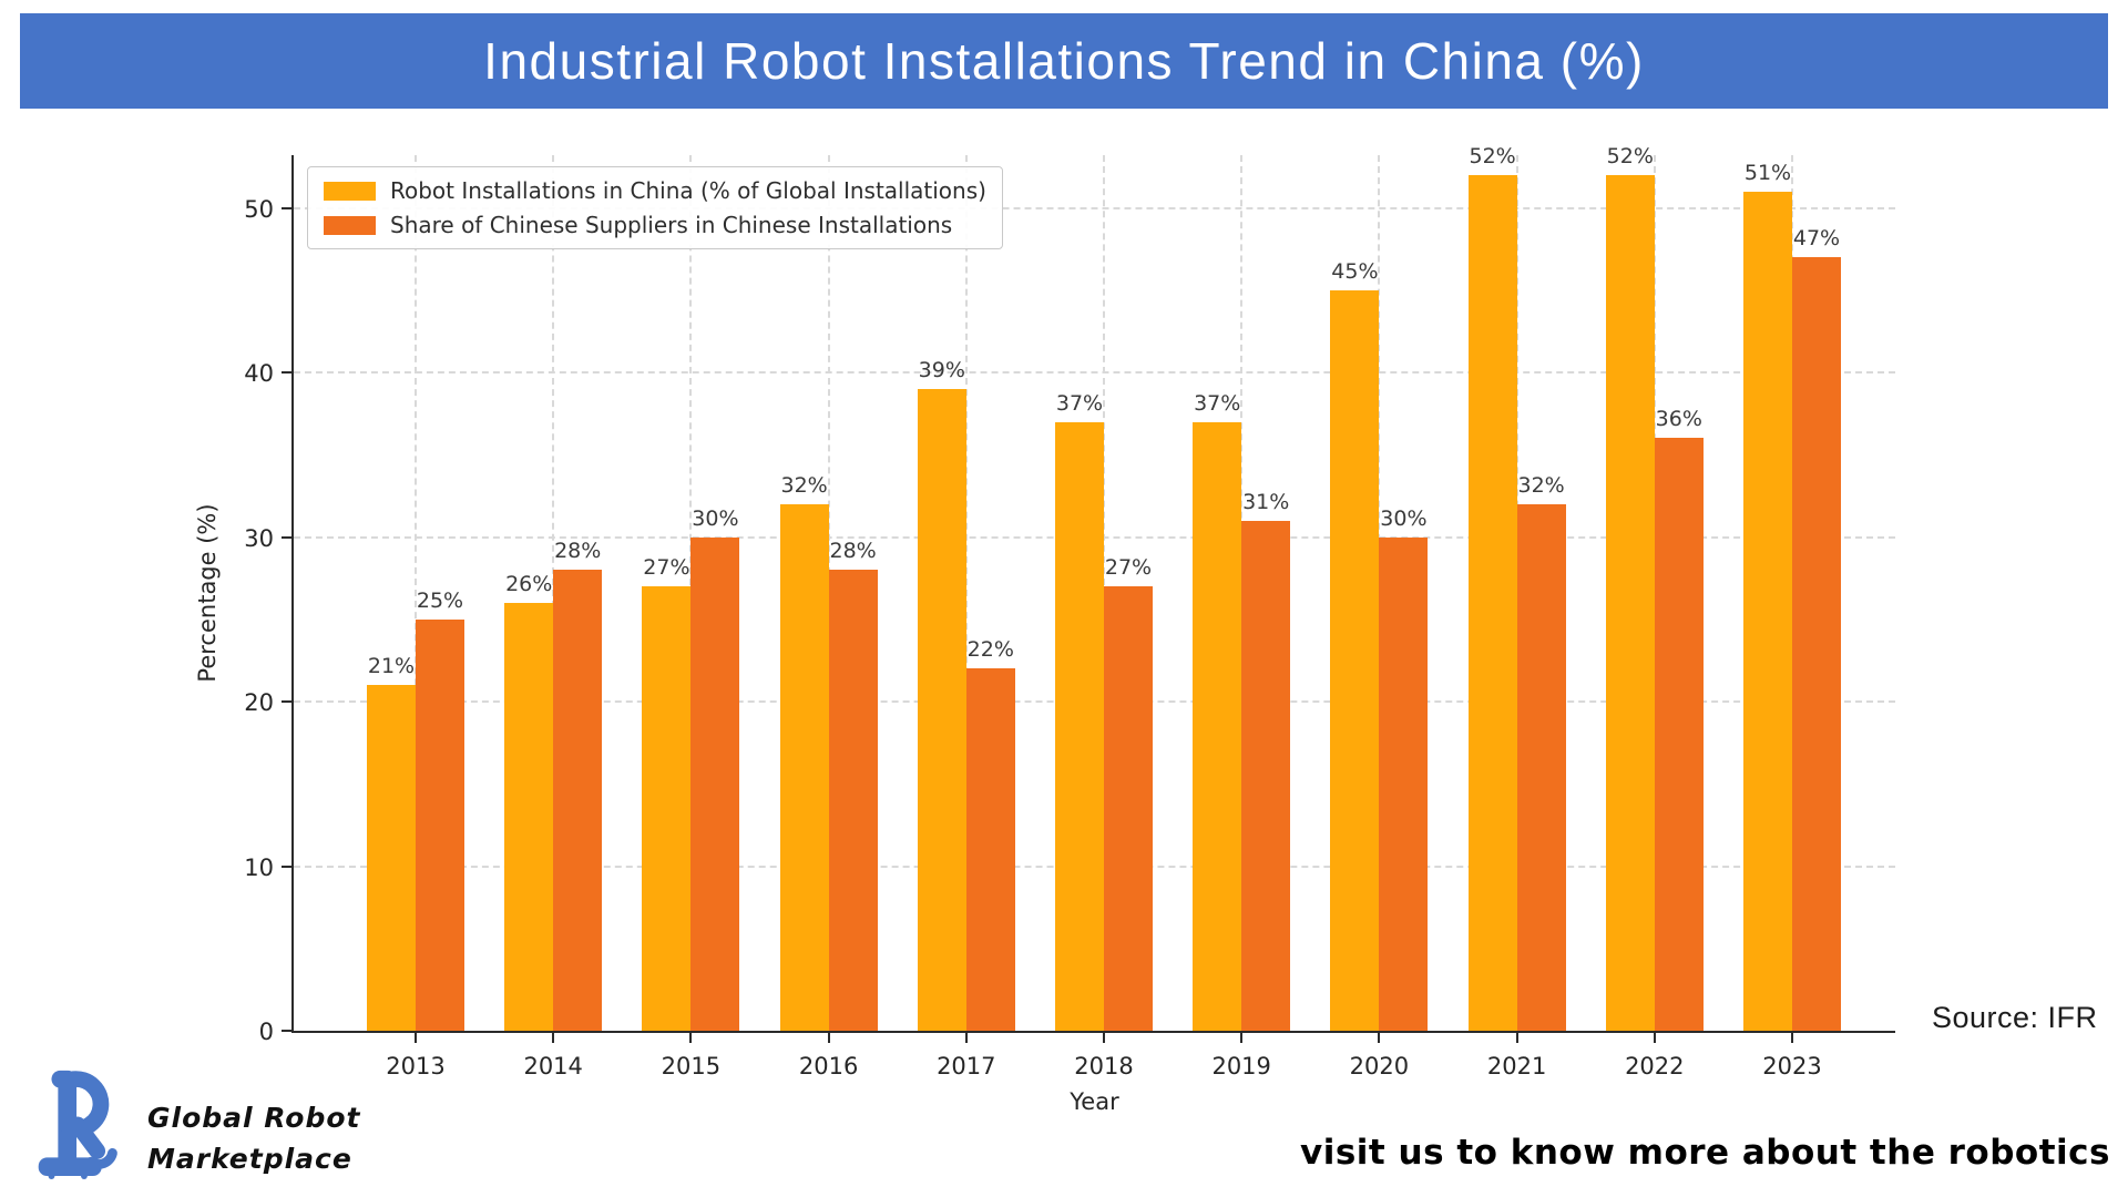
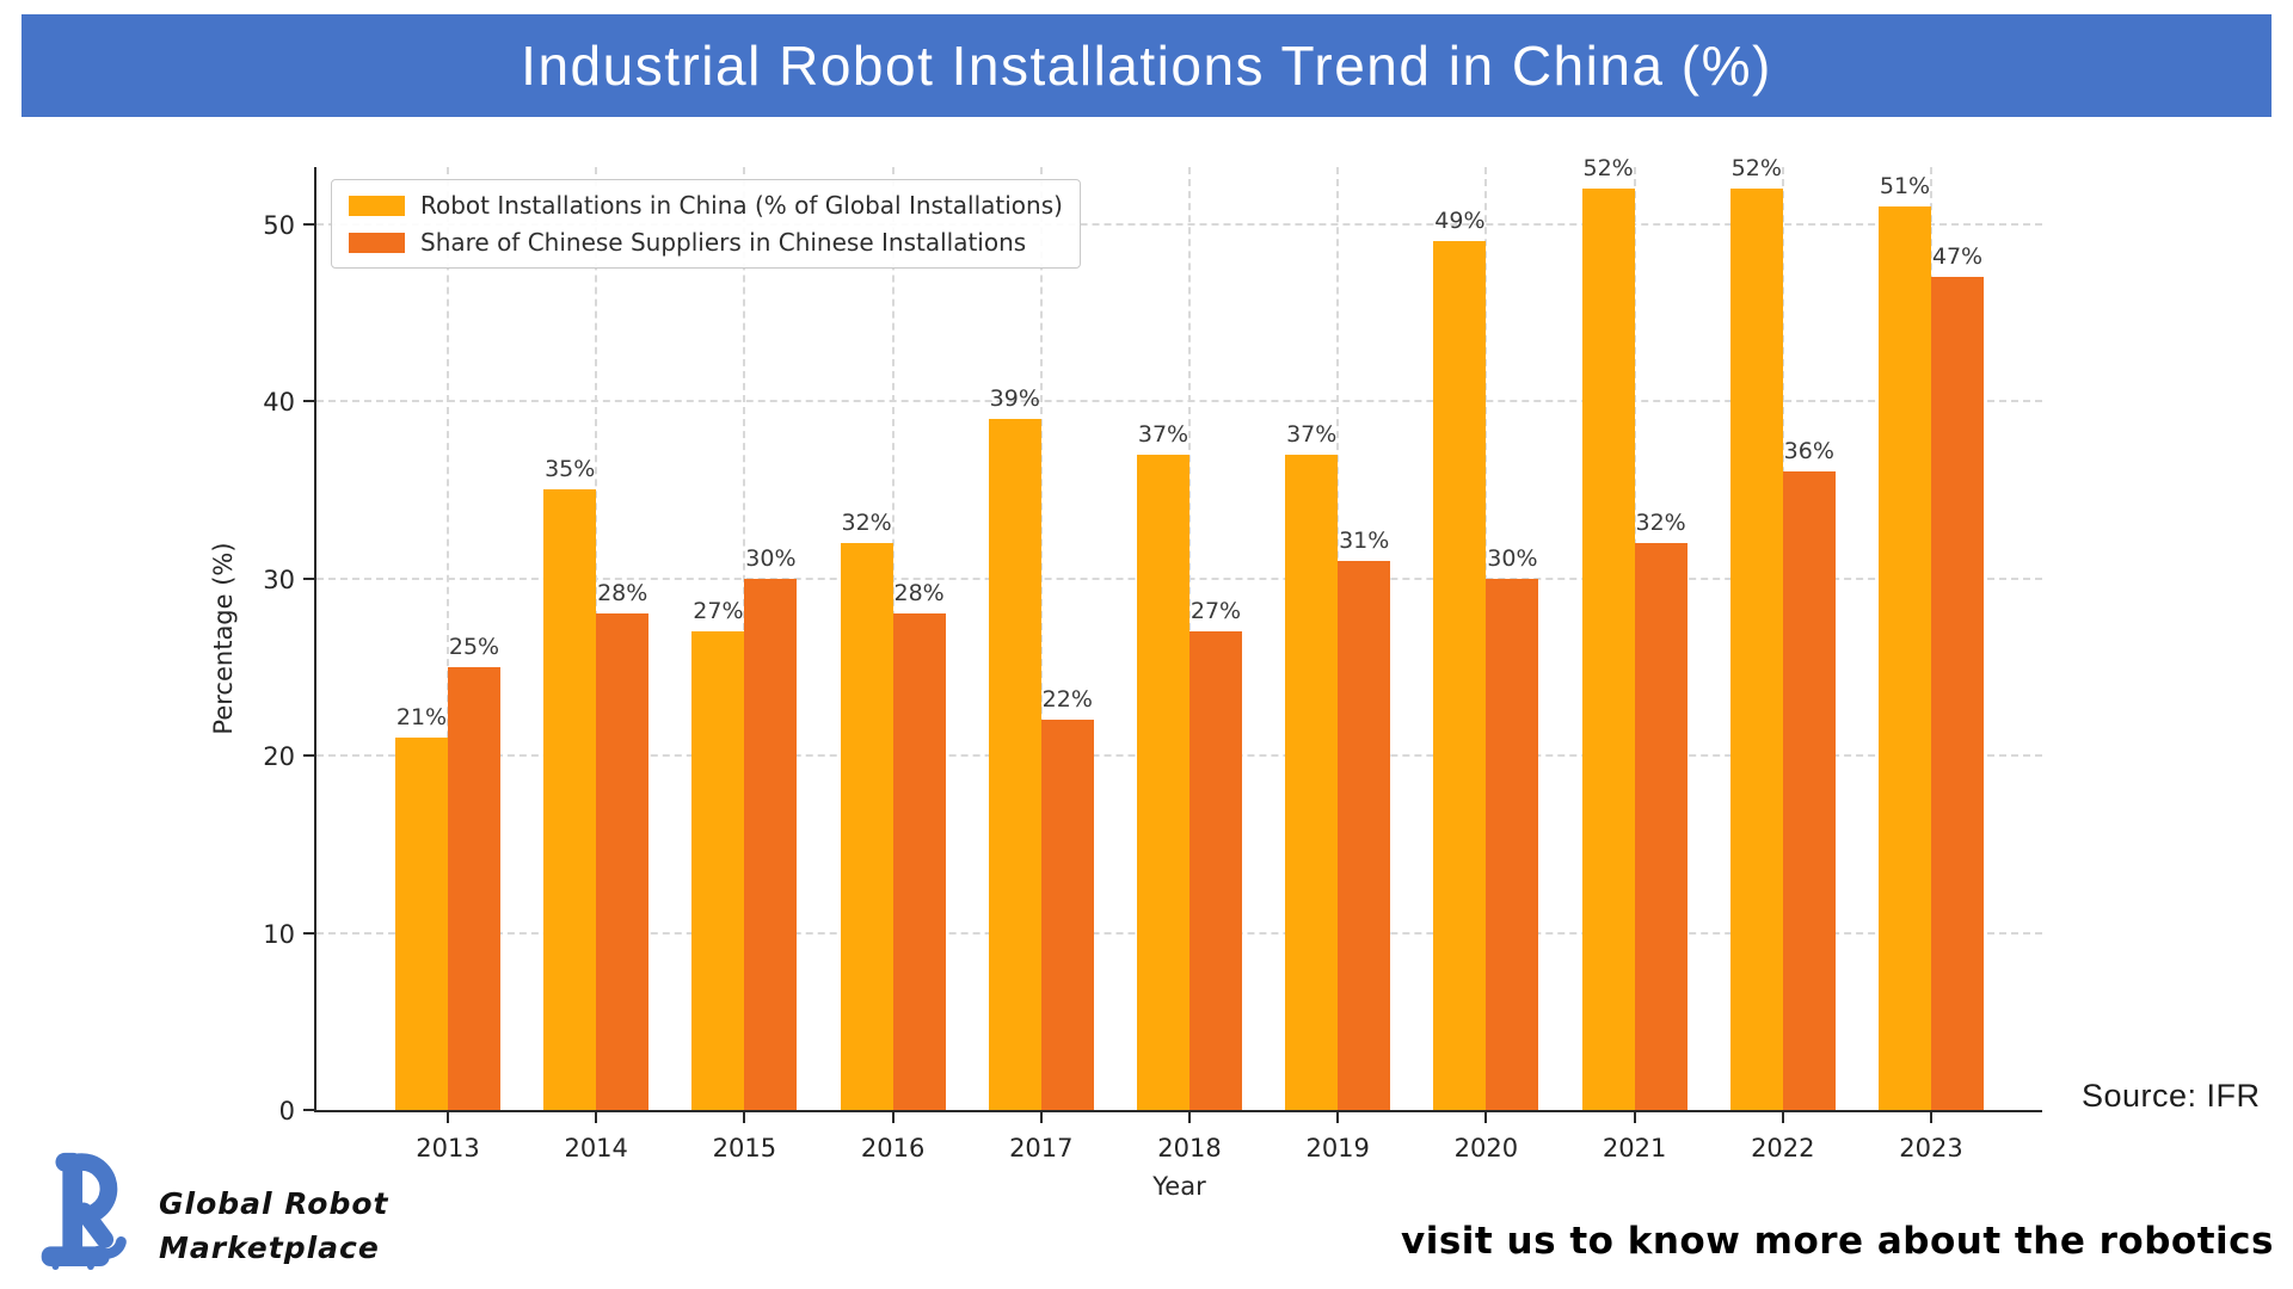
Robot Installations in China (% of Global Installations)/2014: 26% -> 35%
Robot Installations in China (% of Global Installations)/2020: 45% -> 49%
